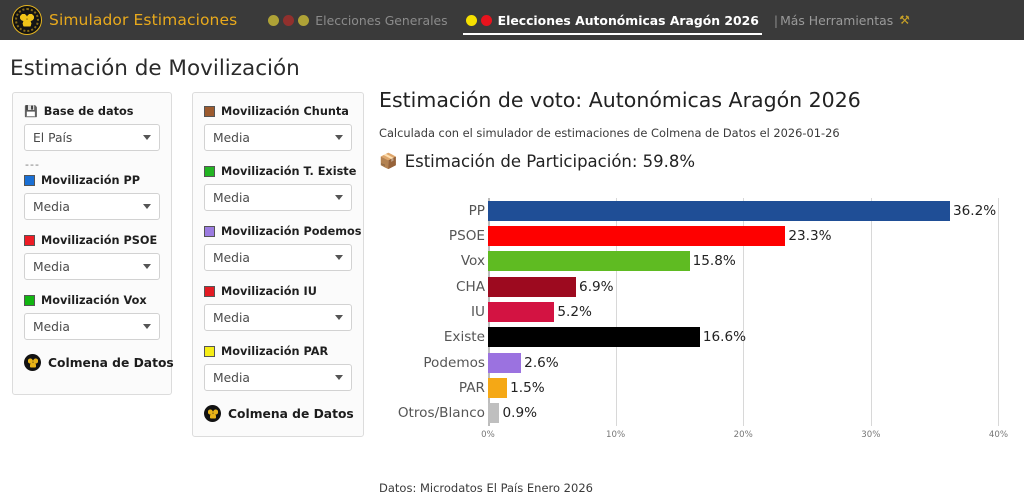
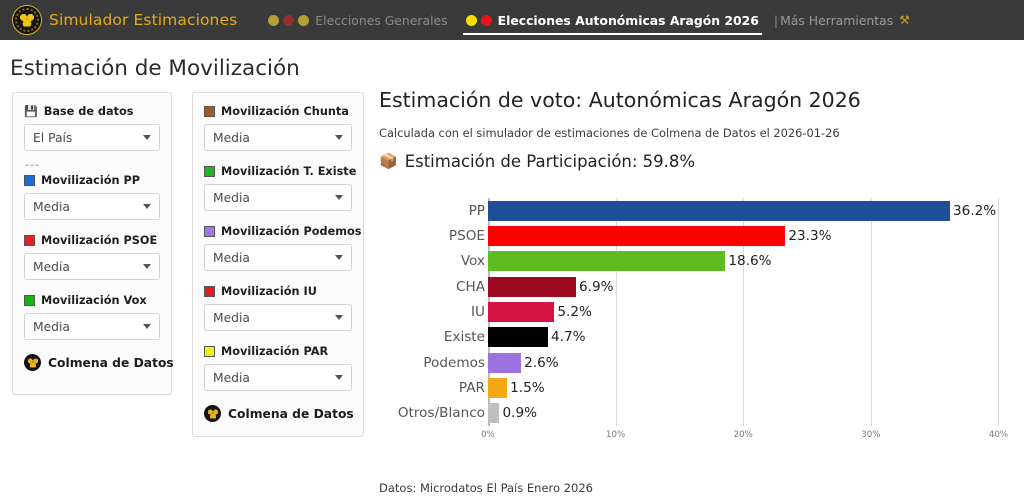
Vox: 15.8% -> 18.6%
Existe: 16.6% -> 4.7%
